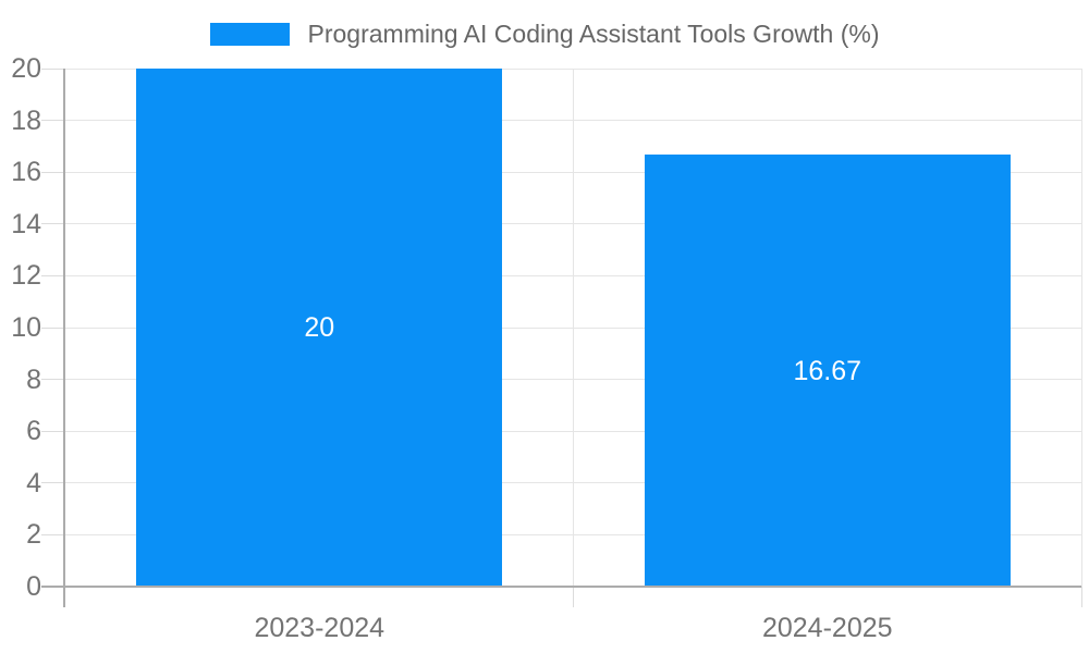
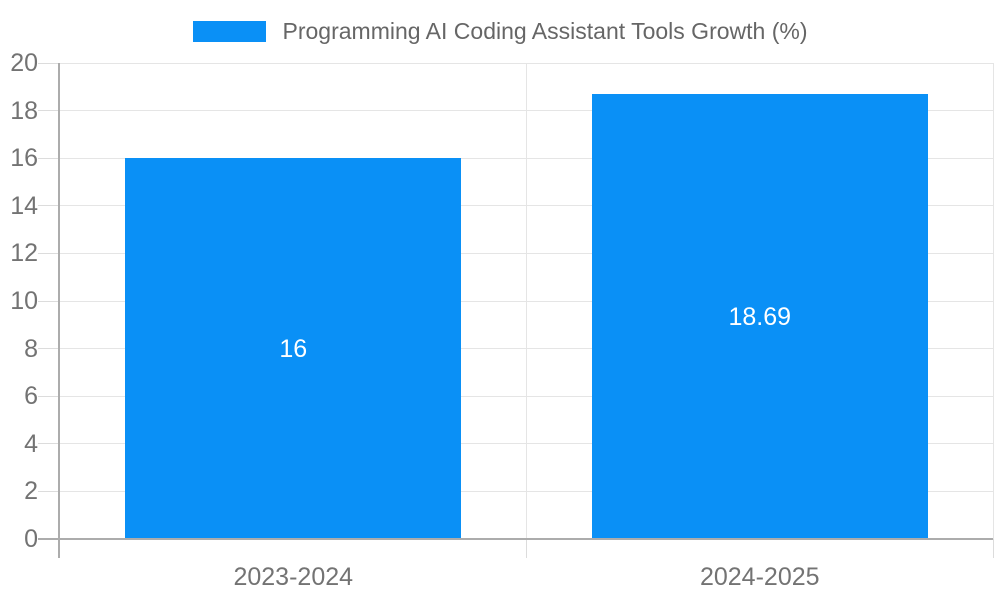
2023-2024: 20 -> 16
2024-2025: 16.67 -> 18.69
